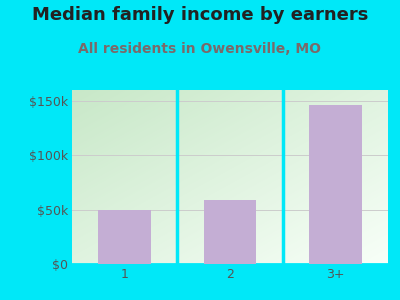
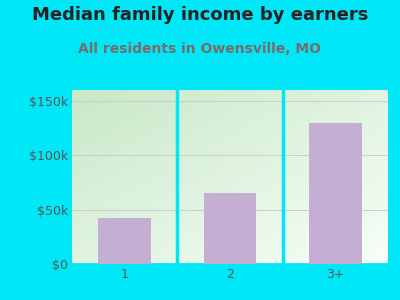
1: $50k -> $42k
2: $59k -> $65k
3+: $146k -> $130k
